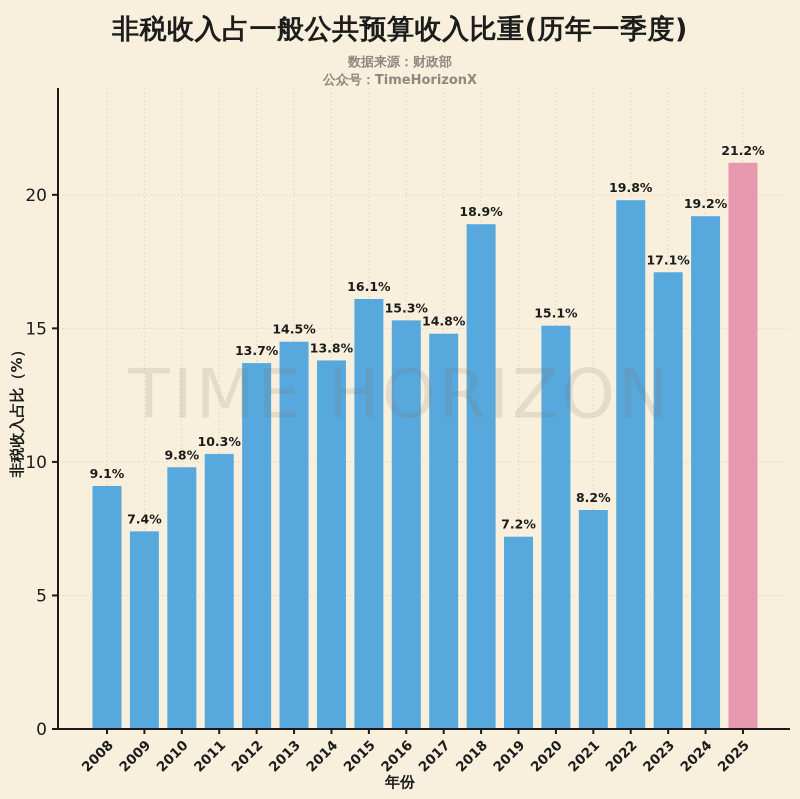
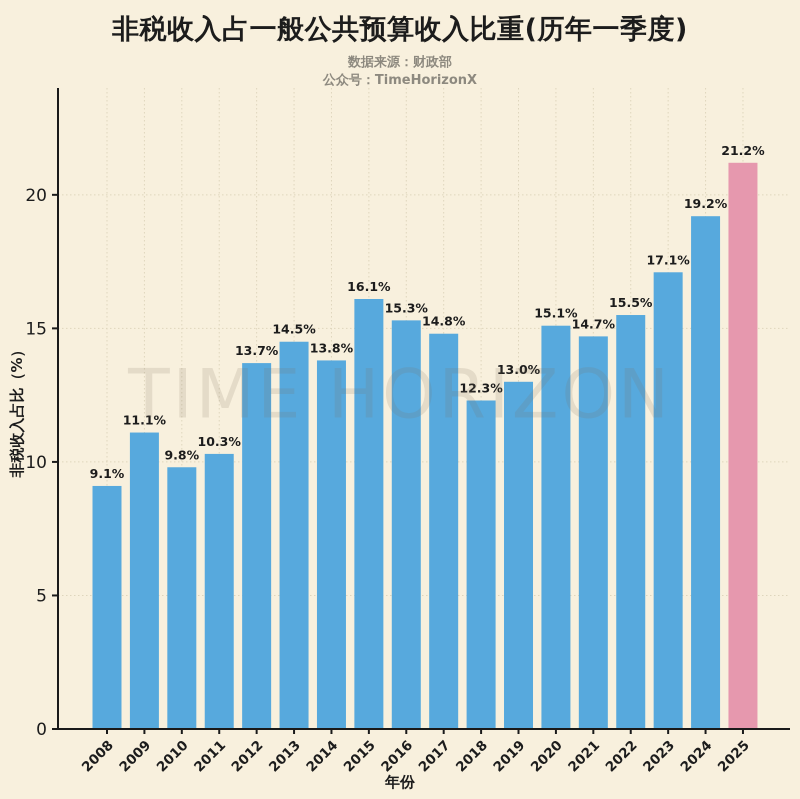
2009: 7.4% -> 11.1%
2018: 18.9% -> 12.3%
2019: 7.2% -> 13.0%
2021: 8.2% -> 14.7%
2022: 19.8% -> 15.5%
